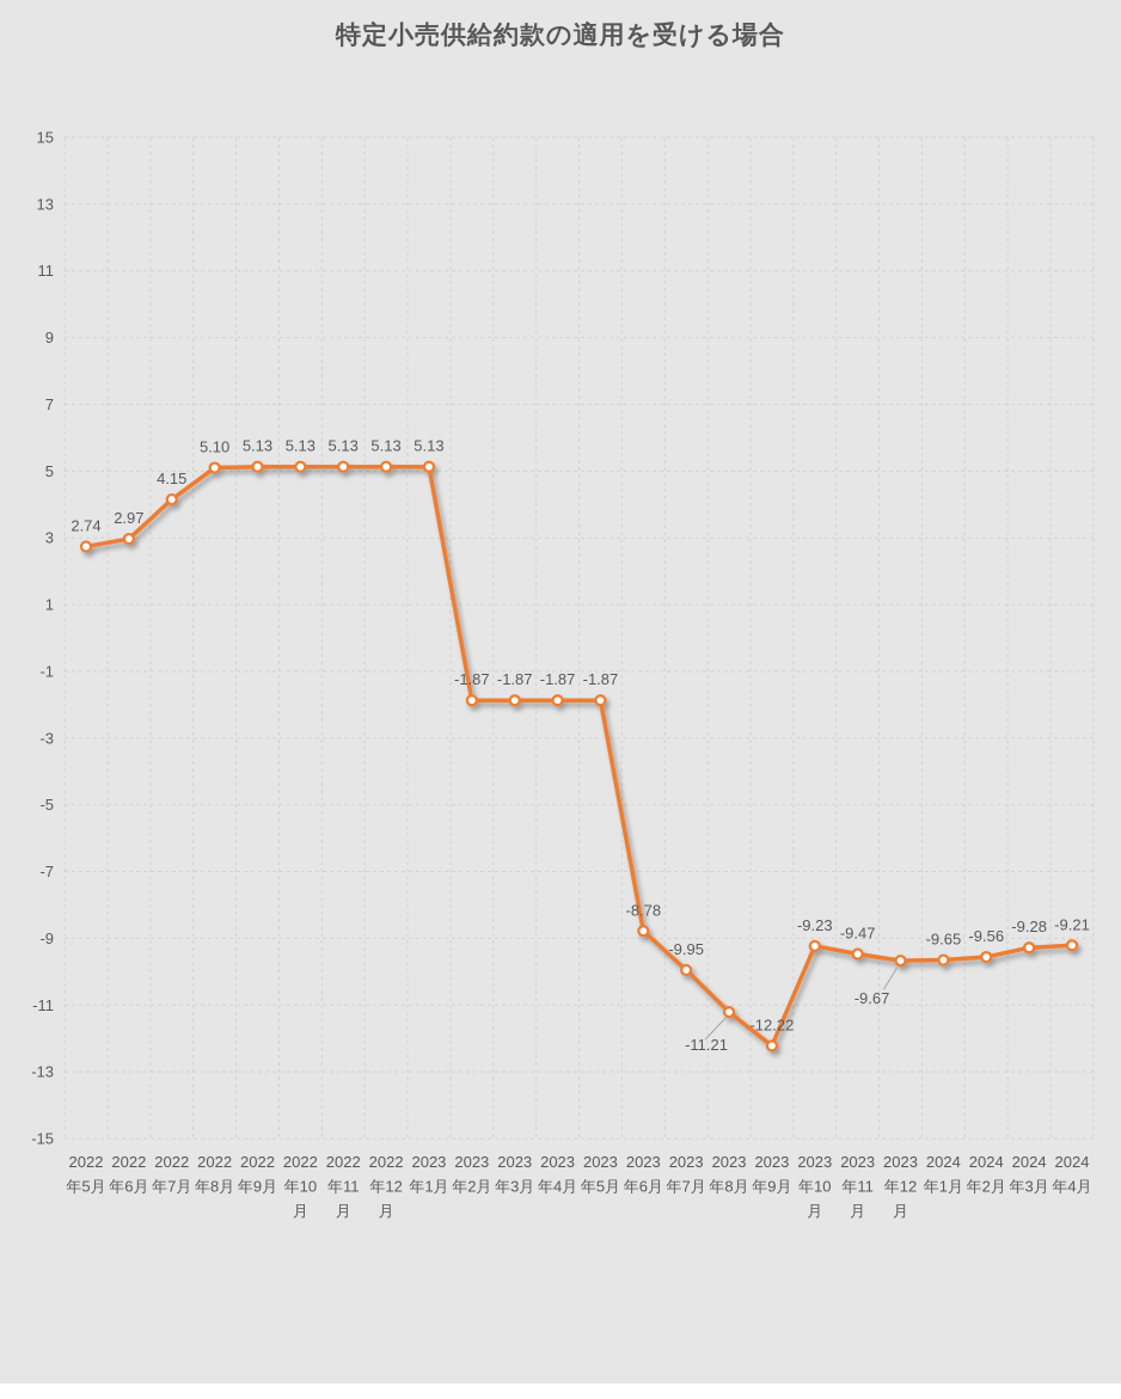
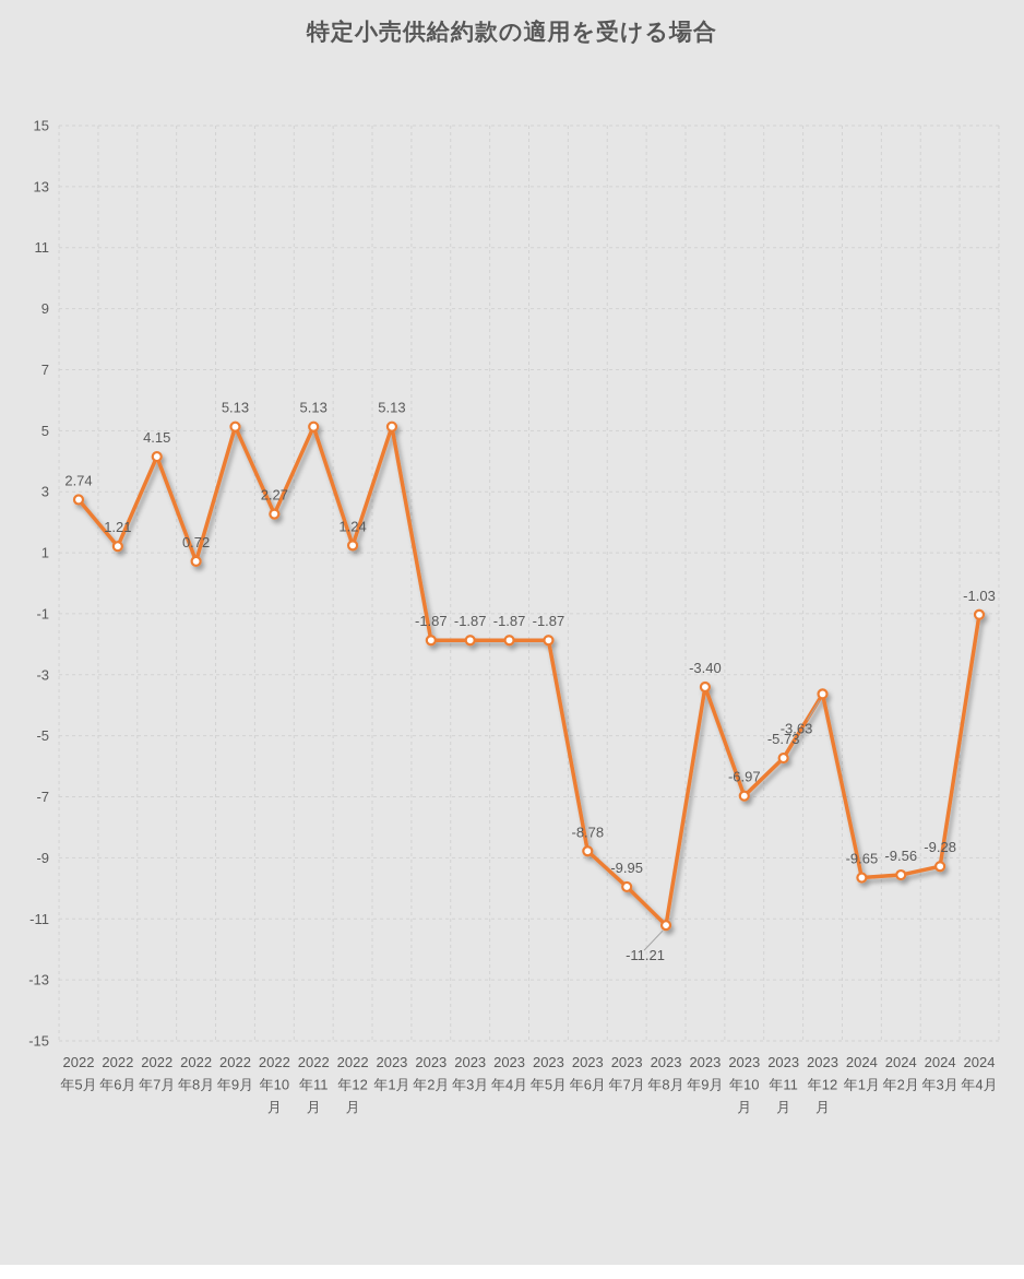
2022年6月: 2.97 -> 1.21
2022年8月: 5.10 -> 0.72
2022年10月: 5.13 -> 2.27
2022年12月: 5.13 -> 1.24
2023年9月: -12.22 -> -3.40
2023年10月: -9.23 -> -6.97
2023年11月: -9.47 -> -5.73
2023年12月: -9.67 -> -3.63
2024年4月: -9.21 -> -1.03
